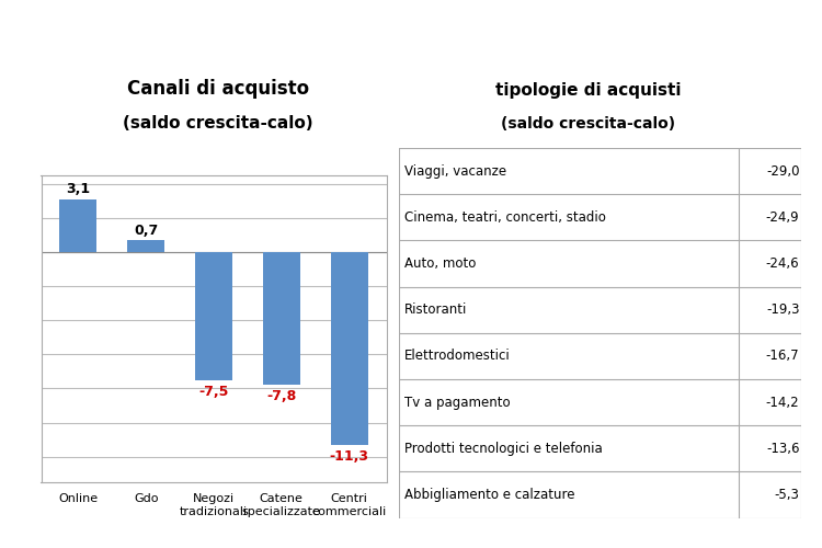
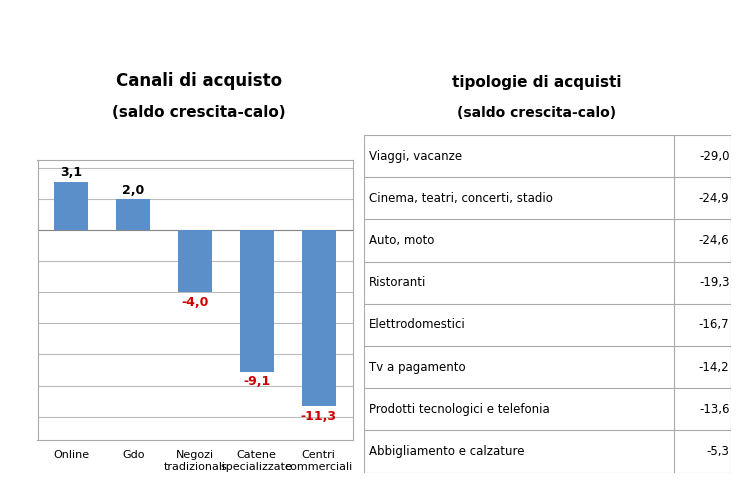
Gdo: 0,7 -> 2,0
Negozi tradizionali: -7,5 -> -4,0
Catene specializzate: -7,8 -> -9,1
